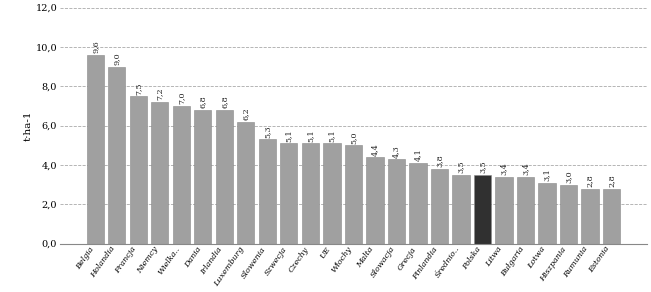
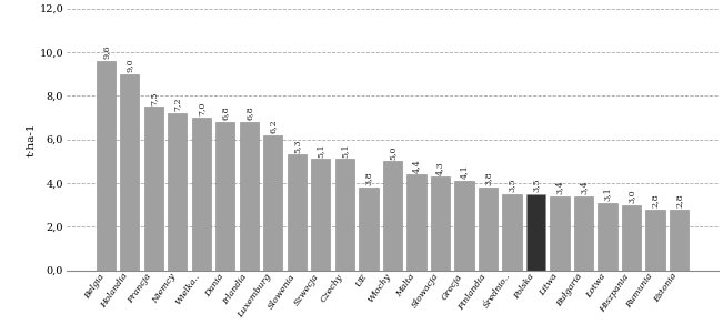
UE: 5,1 -> 3,8
